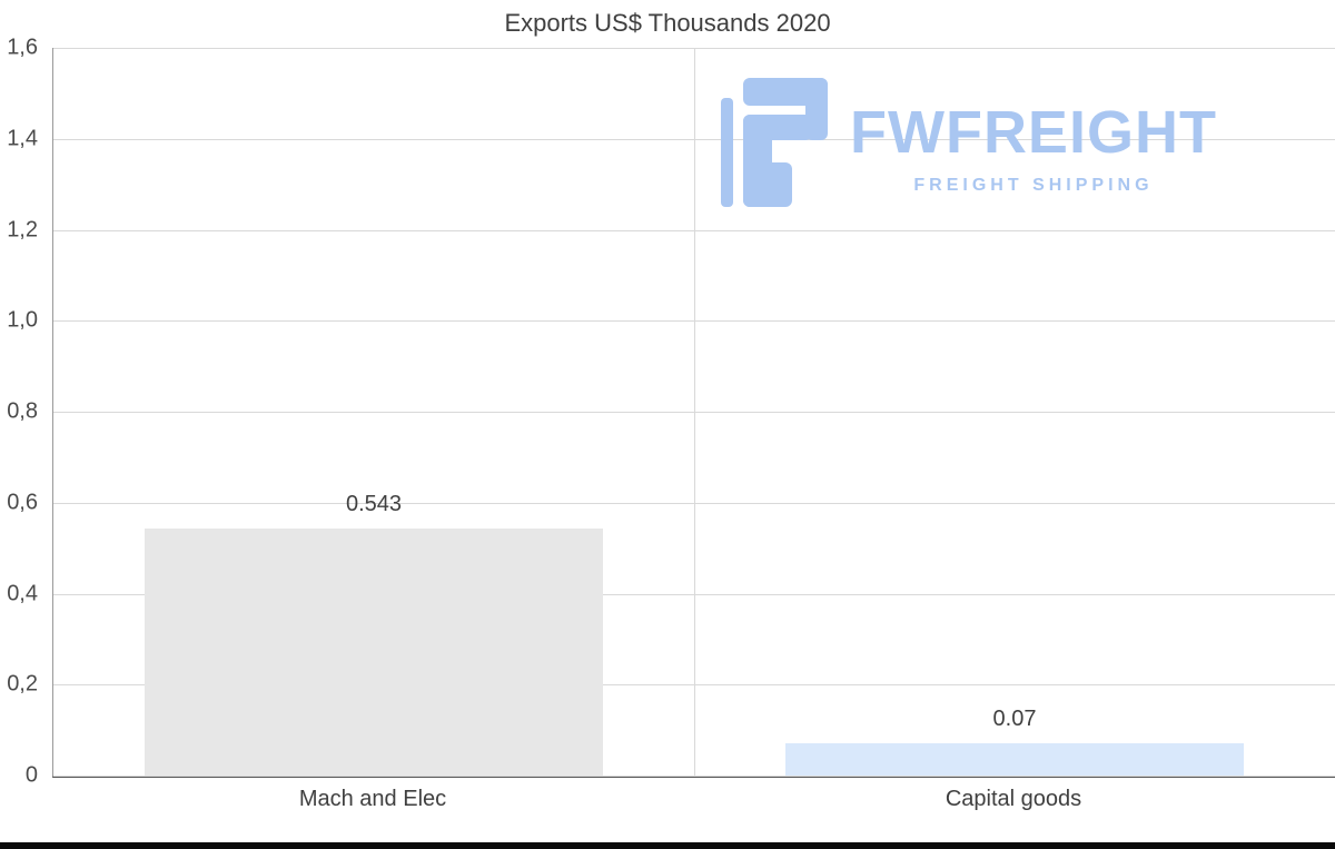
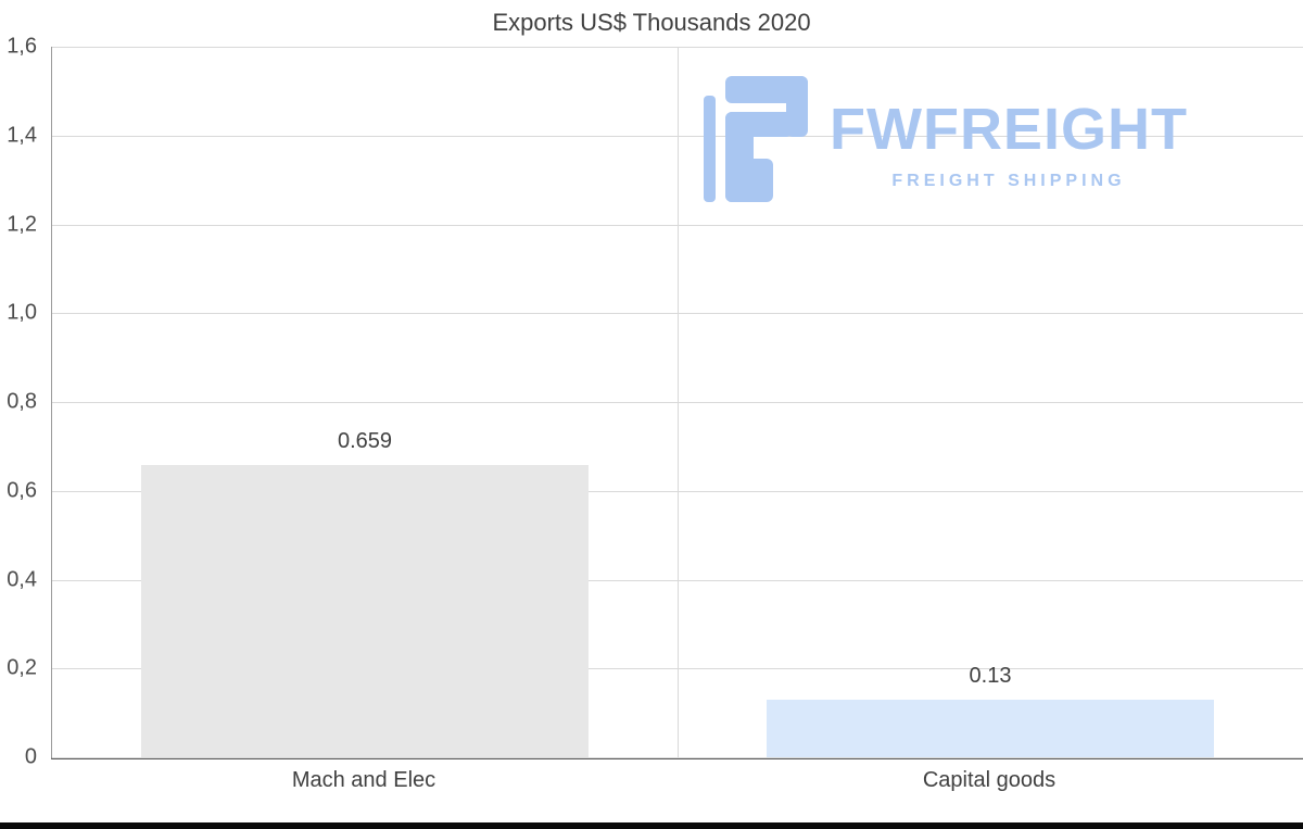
Mach and Elec: 0.543 -> 0.659
Capital goods: 0.07 -> 0.13
